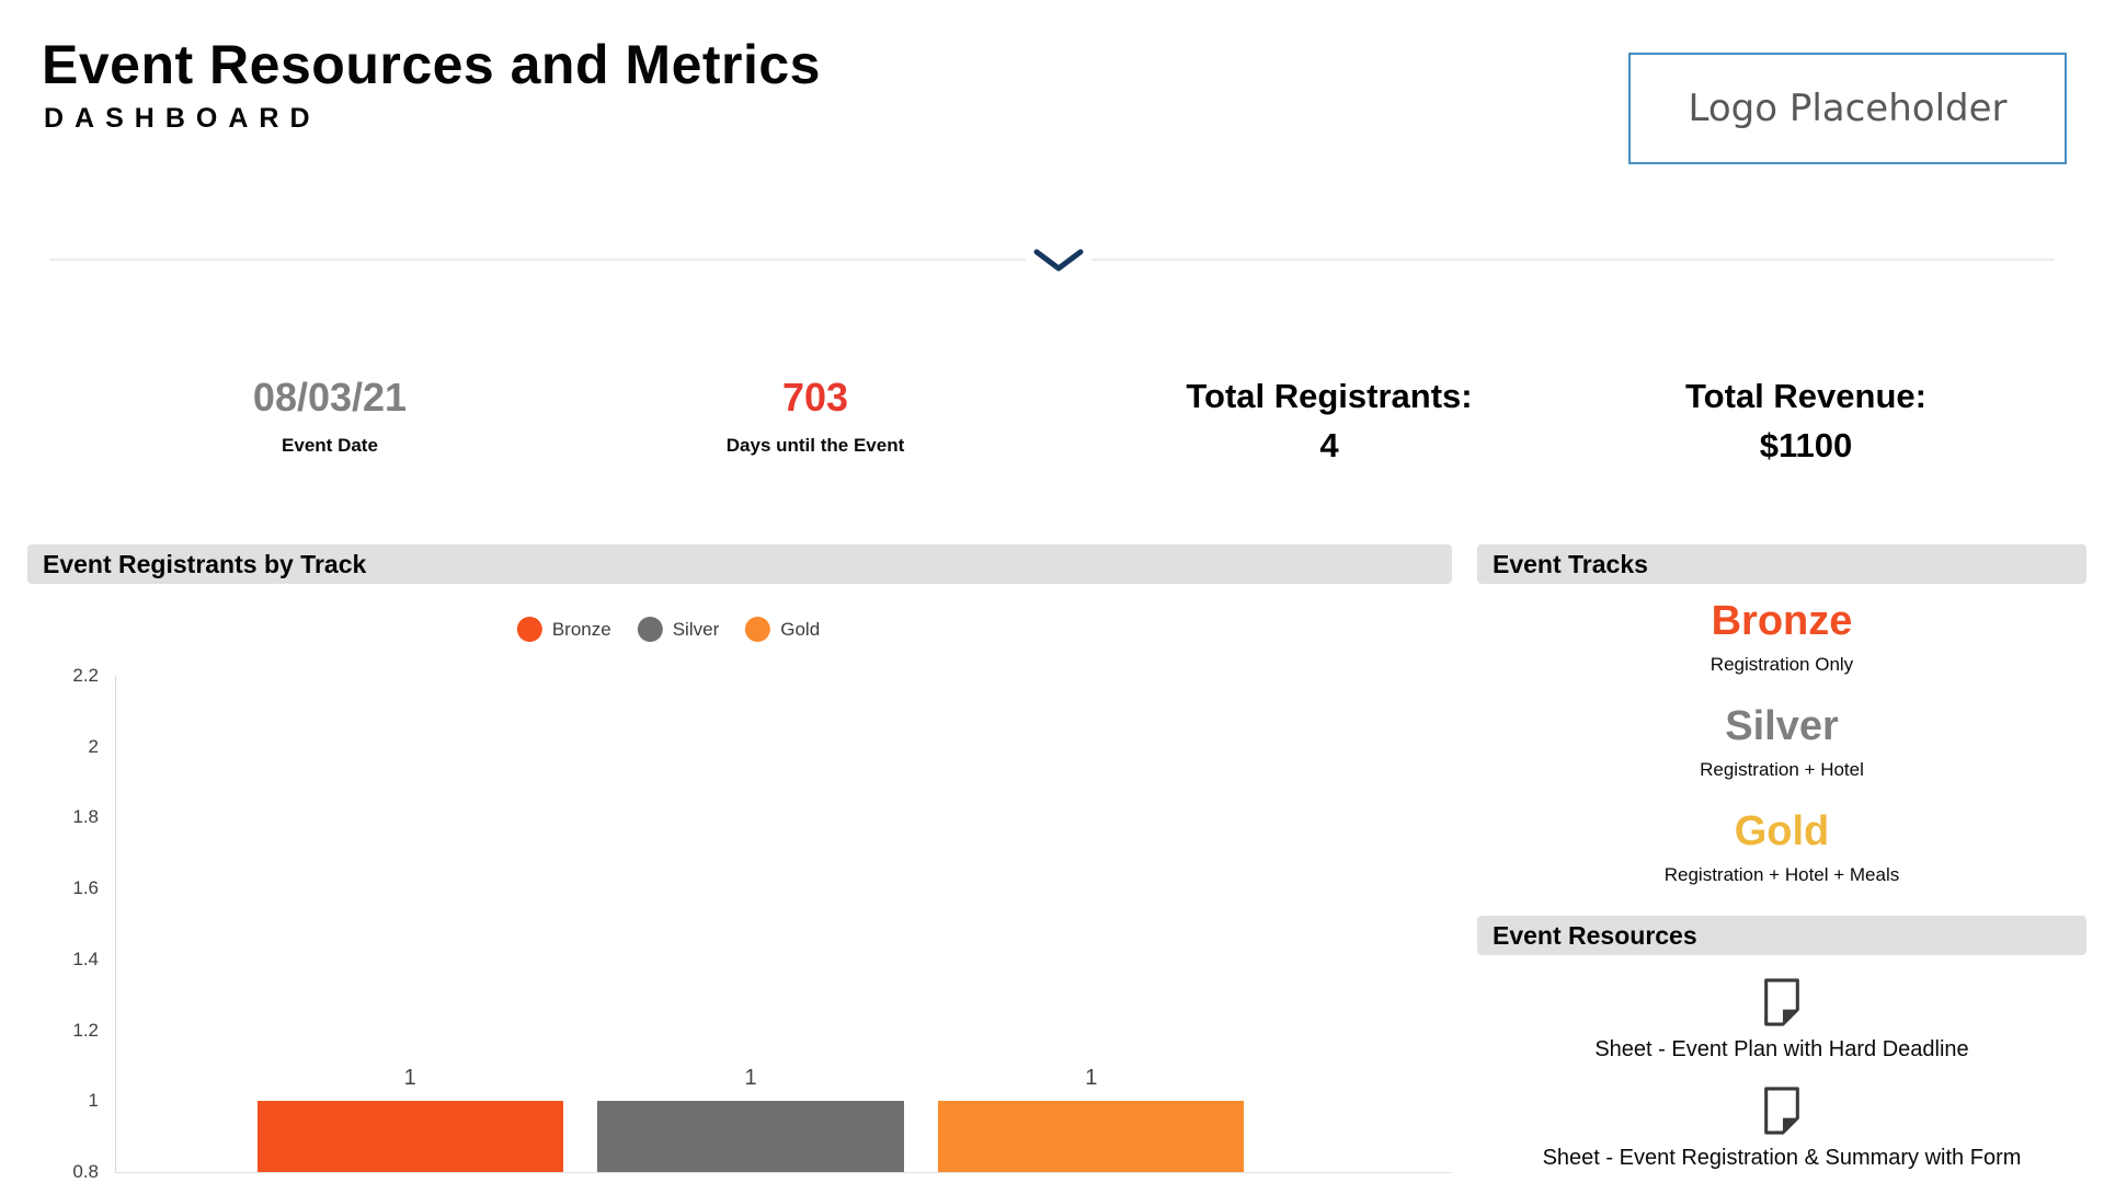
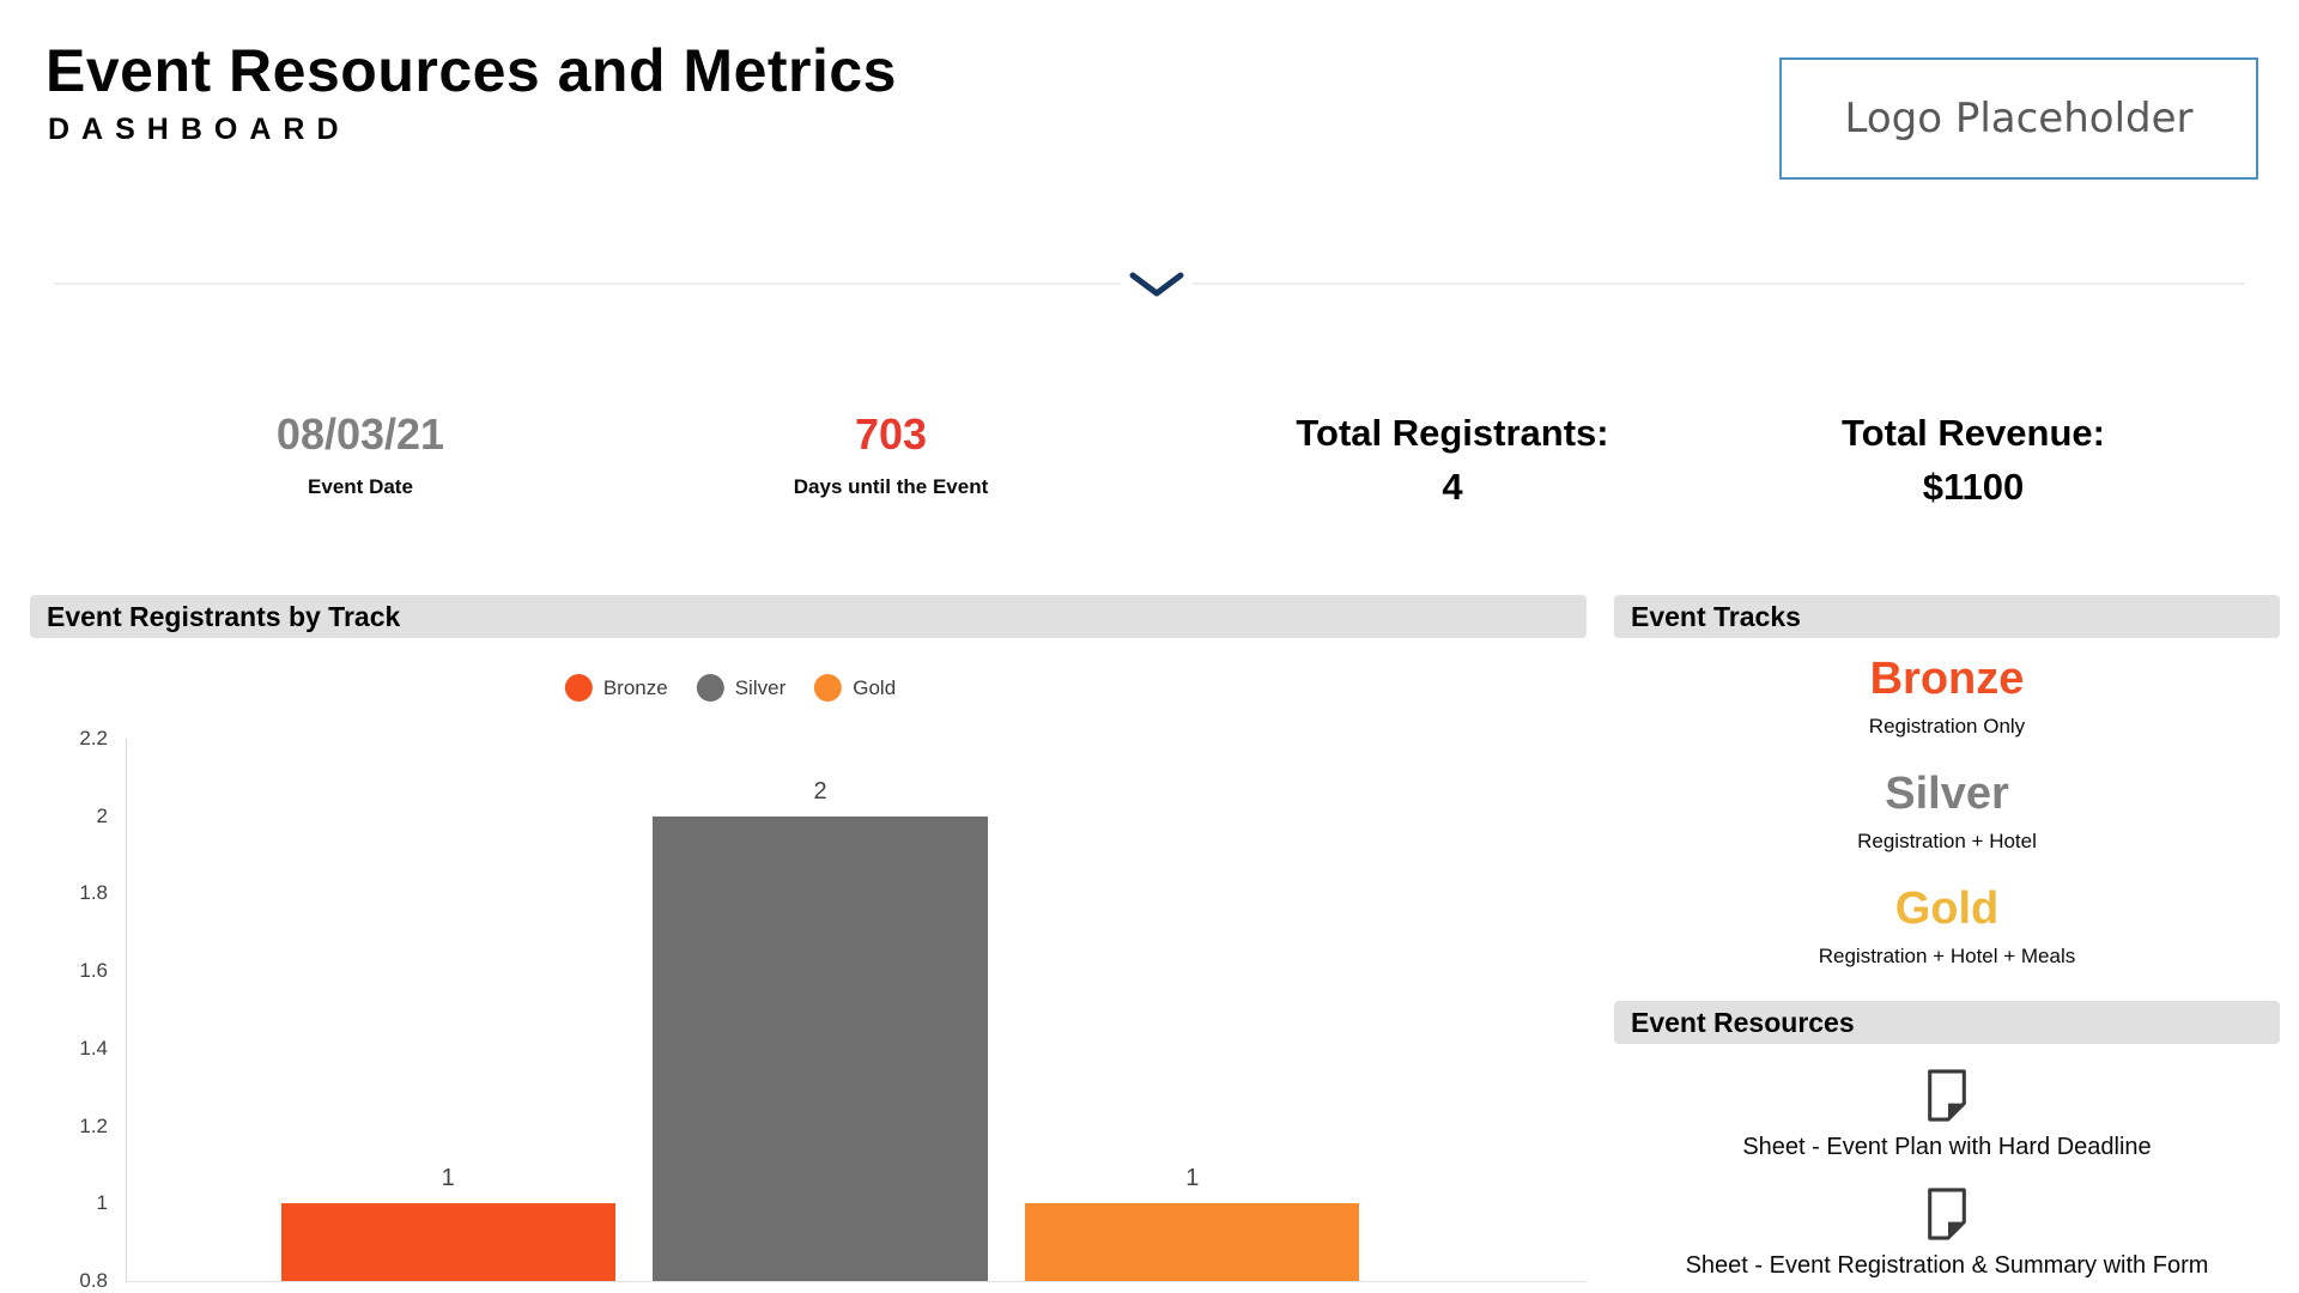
Silver: 1 -> 2
